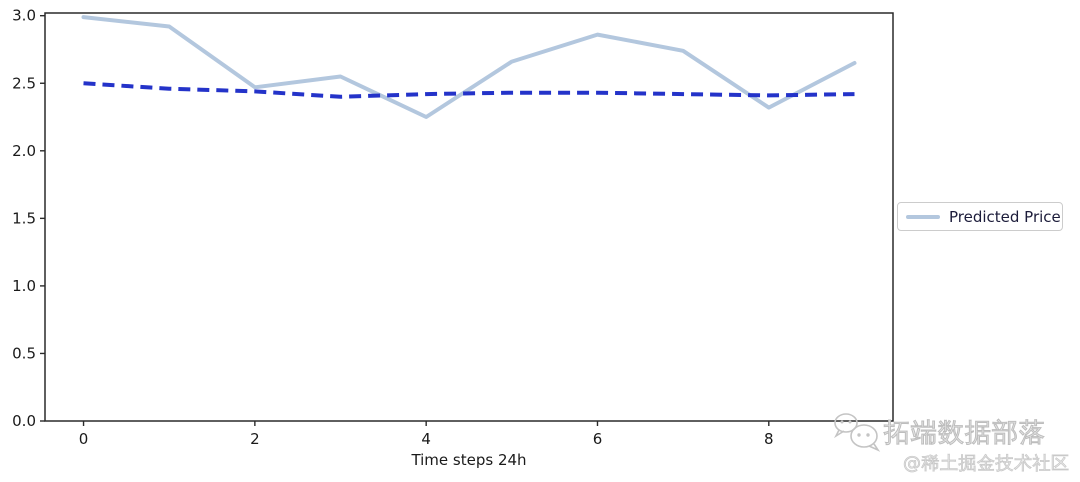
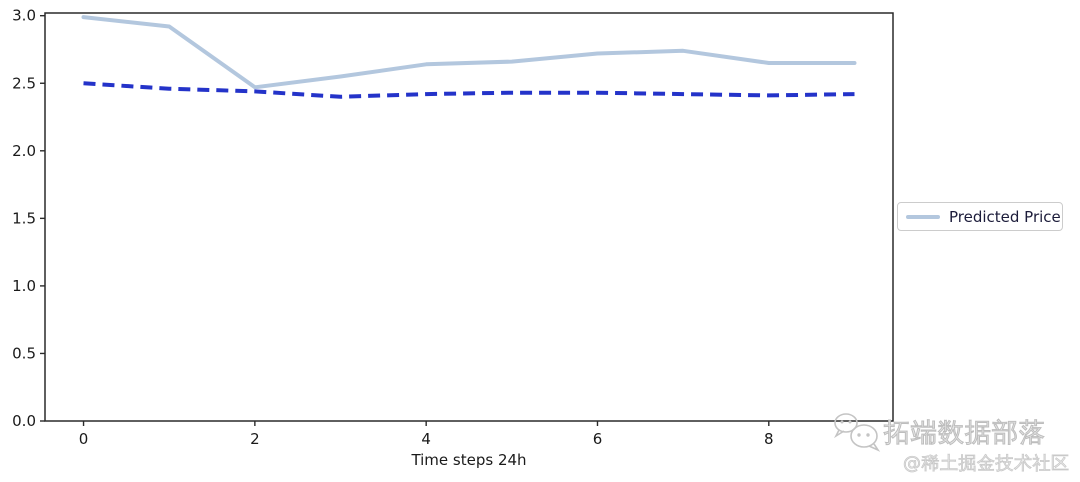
Predicted Price/4: 2.25 -> 2.64
Predicted Price/6: 2.86 -> 2.72
Predicted Price/8: 2.32 -> 2.65
